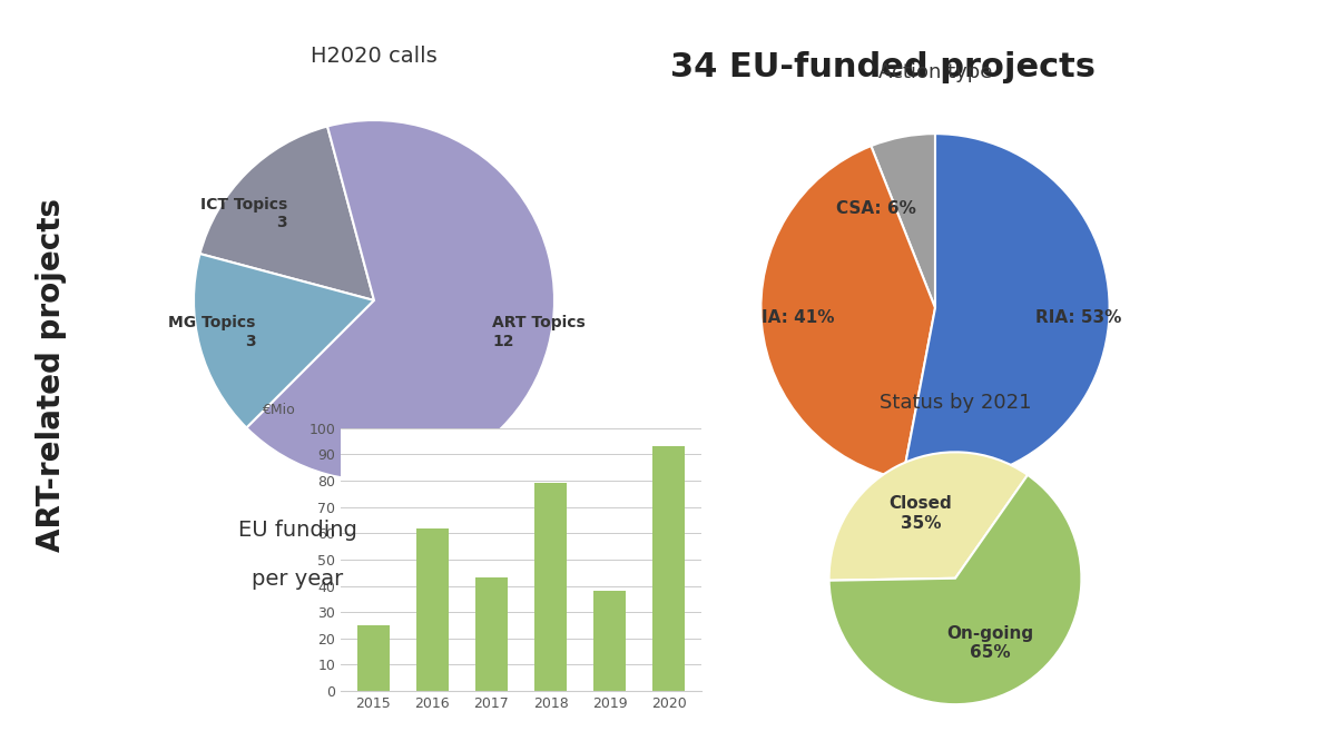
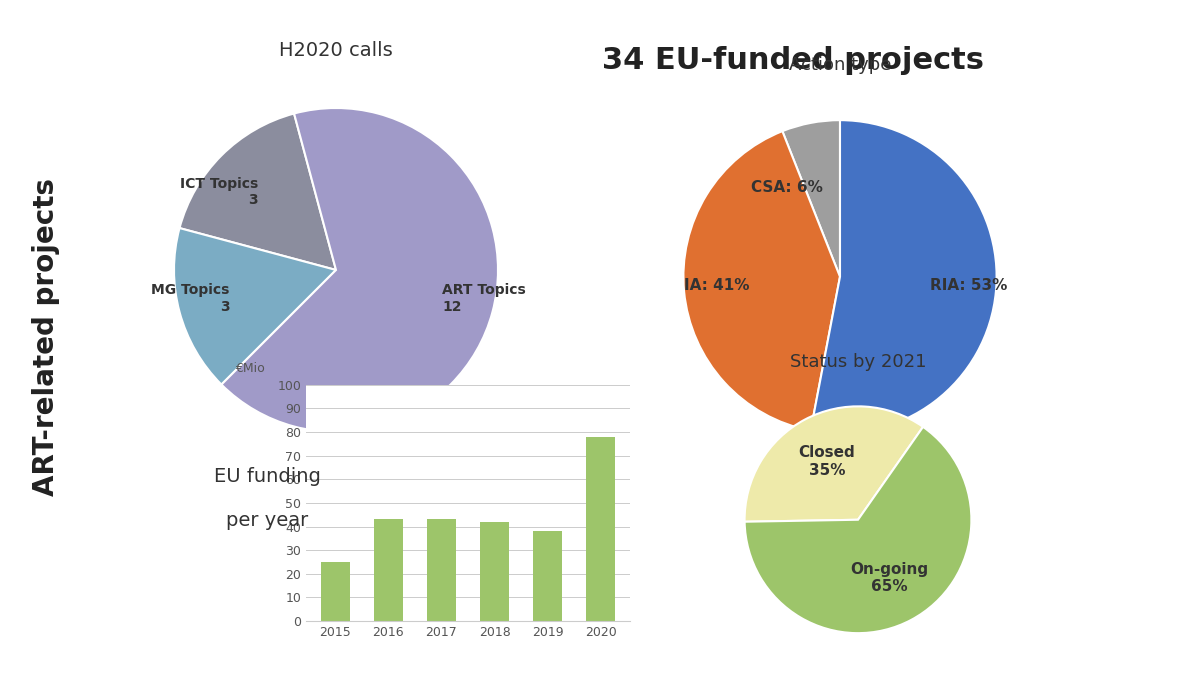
2016: 62 -> 43
2018: 79 -> 42
2020: 93 -> 78
